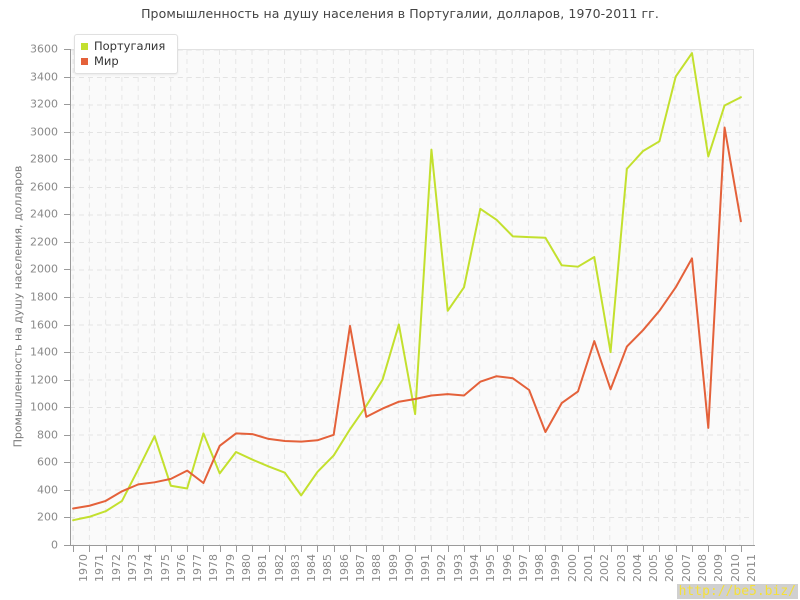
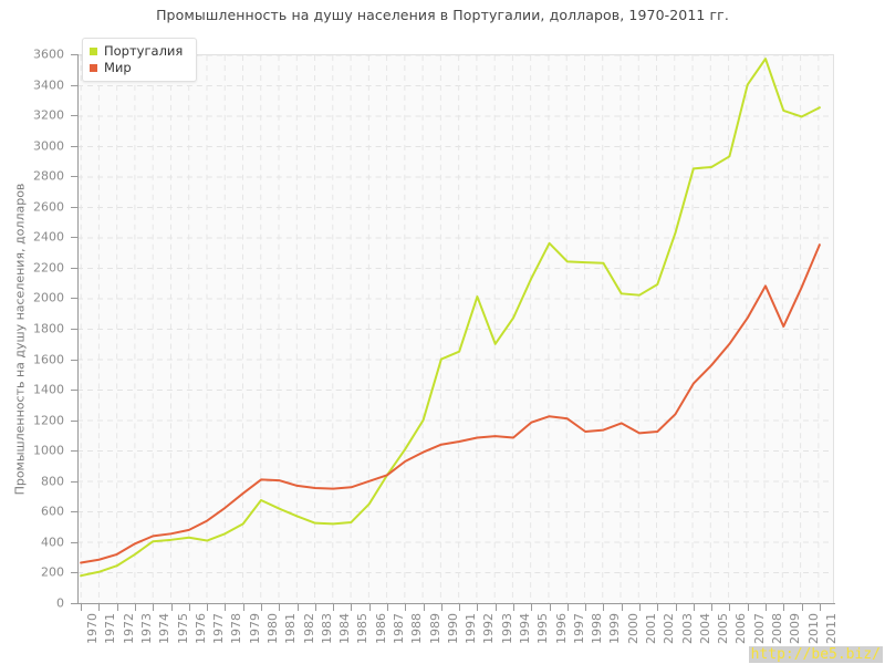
Португалия/1974: 550 -> 400
Португалия/1975: 790 -> 420
Португалия/1978: 810 -> 460
Мир/1978: 450 -> 620
Португалия/1984: 360 -> 520
Мир/1987: 1590 -> 840
Португалия/1991: 950 -> 1650
Португалия/1992: 2870 -> 2010
Португалия/1995: 2440 -> 2130
Мир/1999: 820 -> 1140
Мир/2000: 1030 -> 1180
Мир/2002: 1480 -> 1120
Португалия/2003: 1400 -> 2430
Мир/2003: 1130 -> 1240
Португалия/2004: 2730 -> 2850
Португалия/2009: 2820 -> 3230
Мир/2009: 850 -> 1820
Мир/2010: 3030 -> 2070
